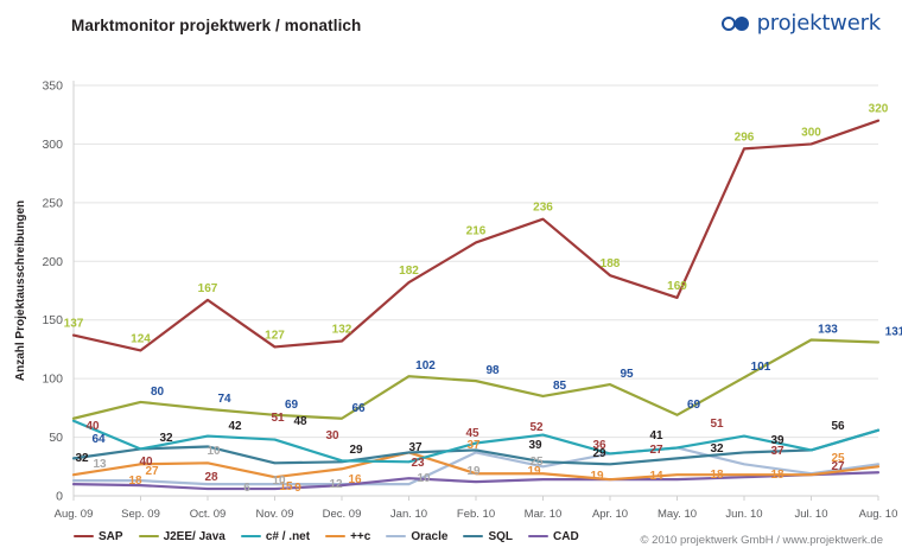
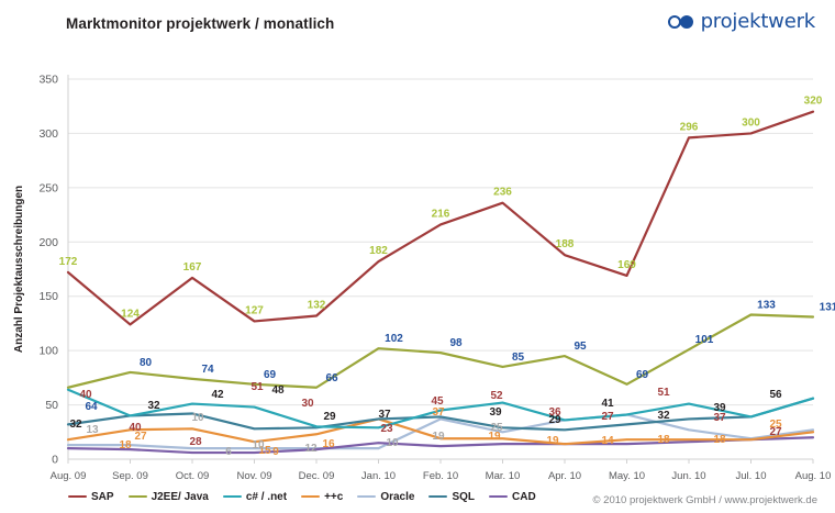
SAP/Aug. 09: 137 -> 172
